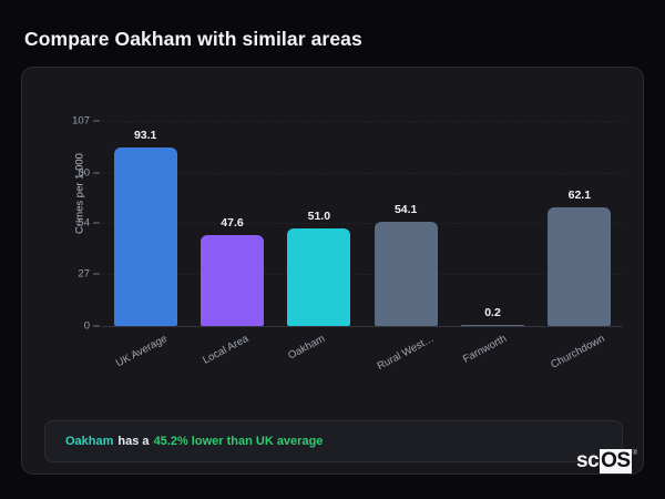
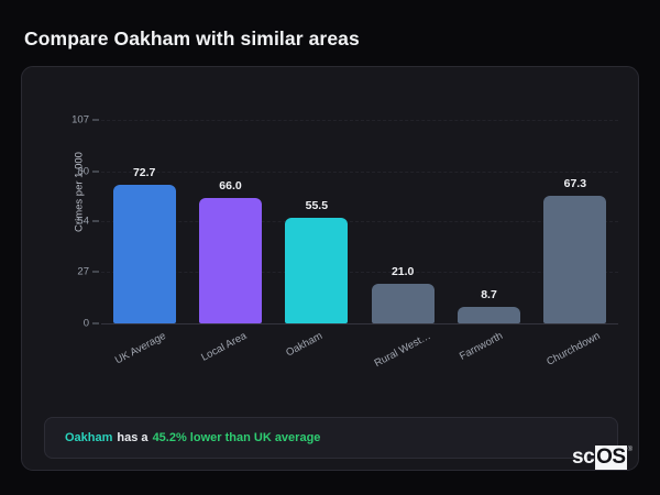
UK Average: 93.1 -> 72.7
Local Area: 47.6 -> 66.0
Oakham: 51.0 -> 55.5
Rural West…: 54.1 -> 21.0
Farnworth: 0.2 -> 8.7
Churchdown: 62.1 -> 67.3
